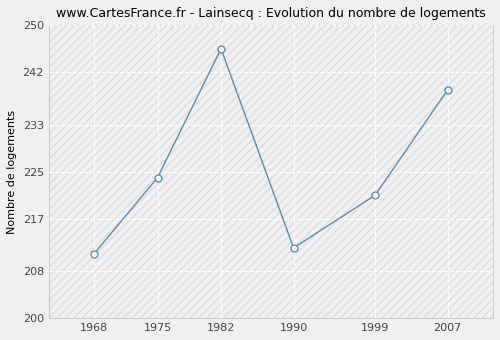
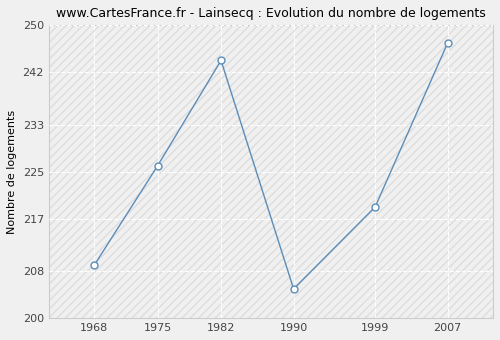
1968: 211 -> 209
1975: 224 -> 226
1982: 246 -> 244
1990: 212 -> 205
1999: 221 -> 219
2007: 239 -> 247
